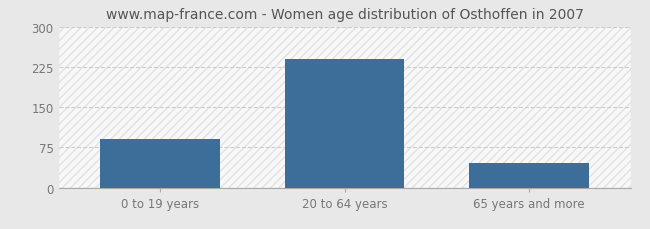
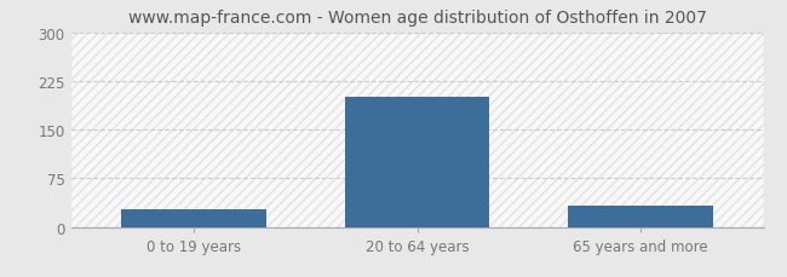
0 to 19 years: 90 -> 28
20 to 64 years: 240 -> 200
65 years and more: 45 -> 32
